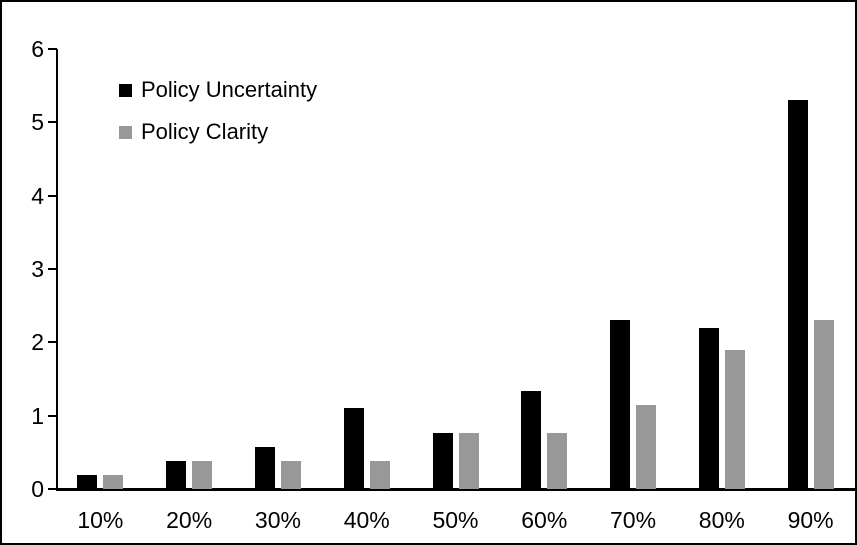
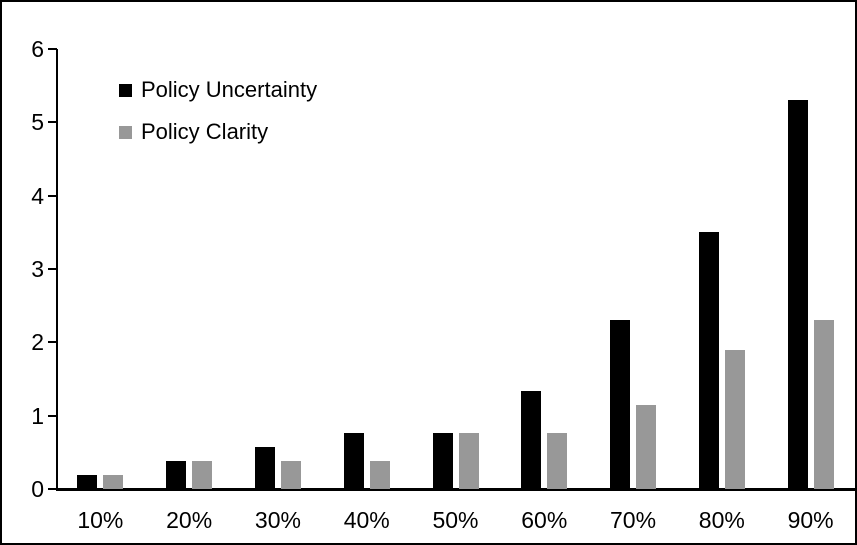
Policy Uncertainty/40%: 1.1 -> 0.8
Policy Uncertainty/80%: 2.2 -> 3.5
